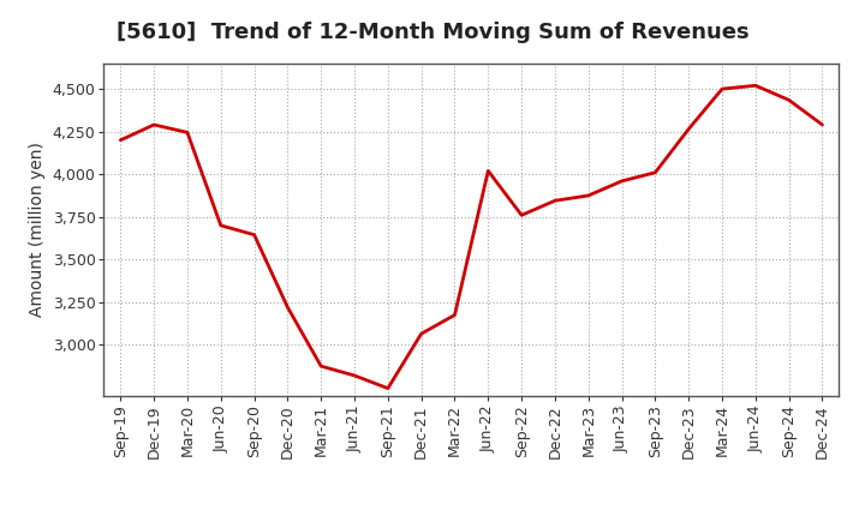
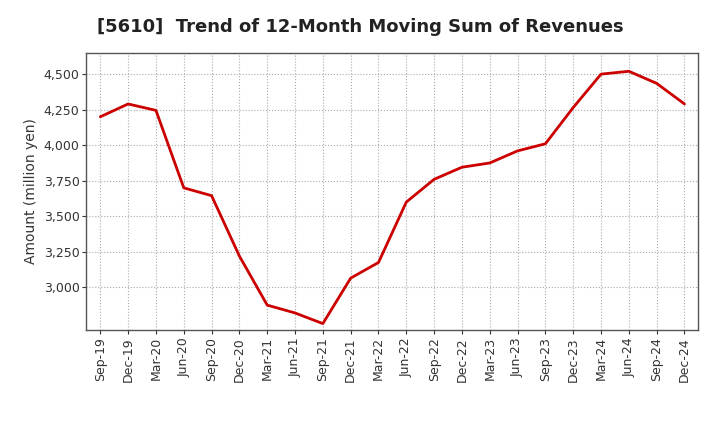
Jun-22: 4,020 -> 3,600
